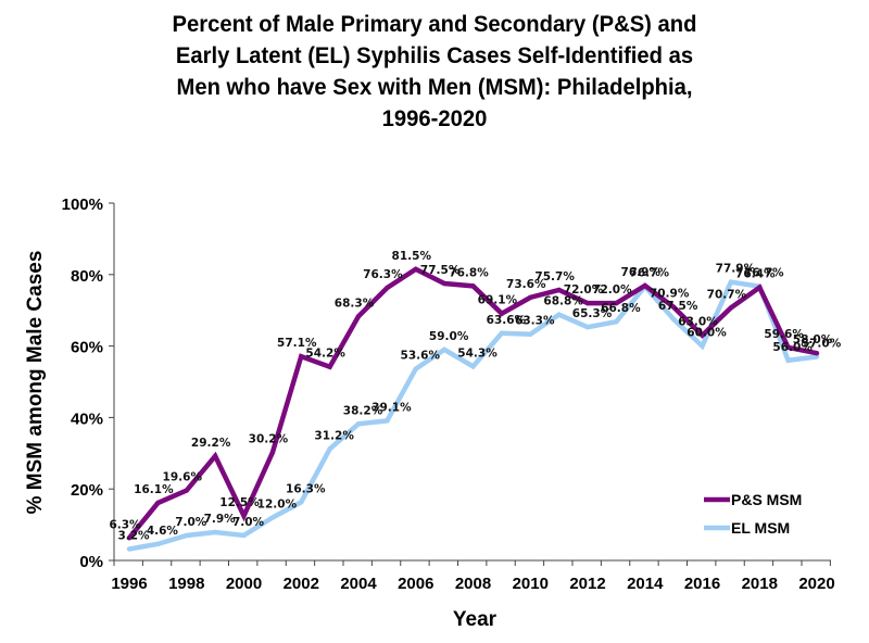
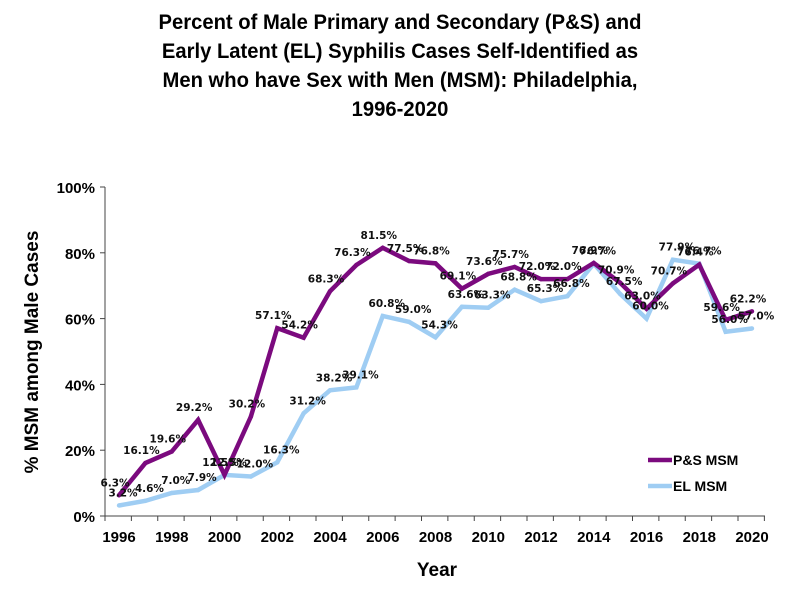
EL MSM/2000: 7.0% -> 12.5%
EL MSM/2006: 53.6% -> 60.8%
P&S MSM/2020: 58.0% -> 62.2%
